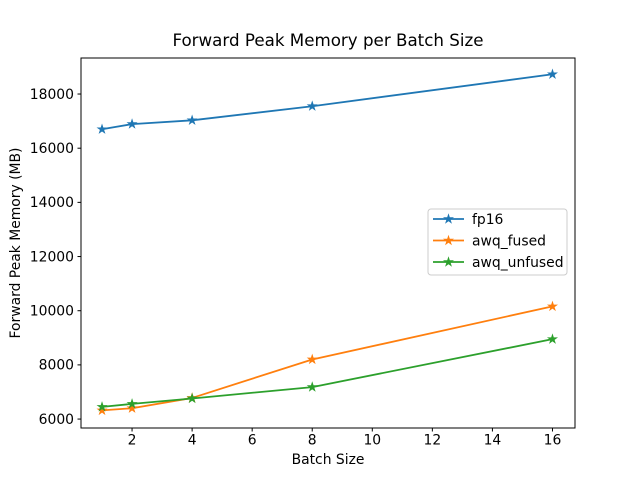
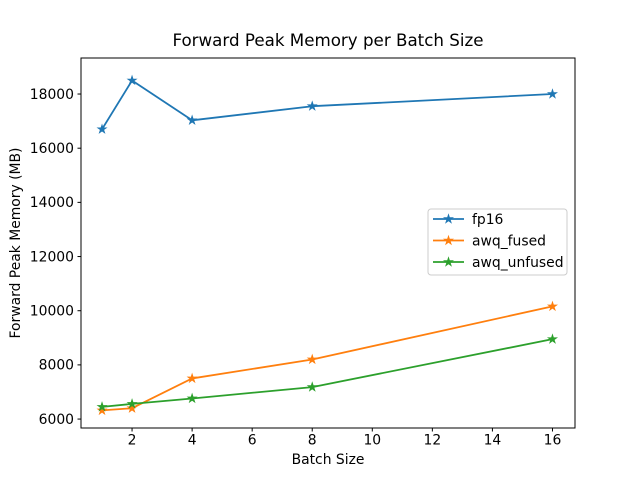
fp16/2: 16900 -> 18500
awq_fused/4: 6800 -> 7500
fp16/16: 18700 -> 18000
